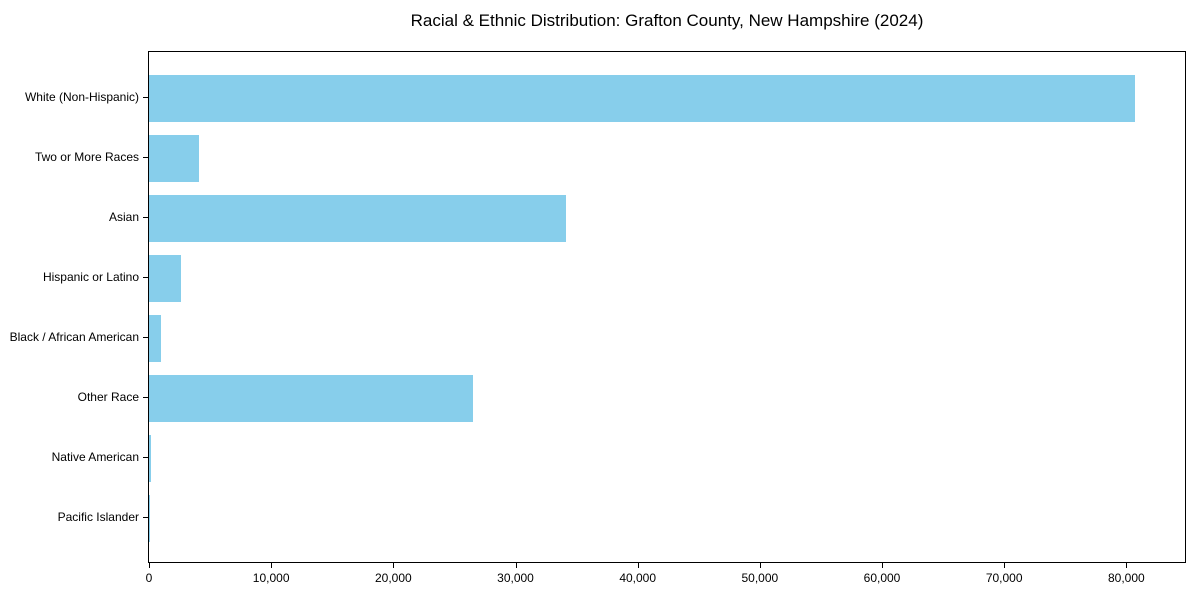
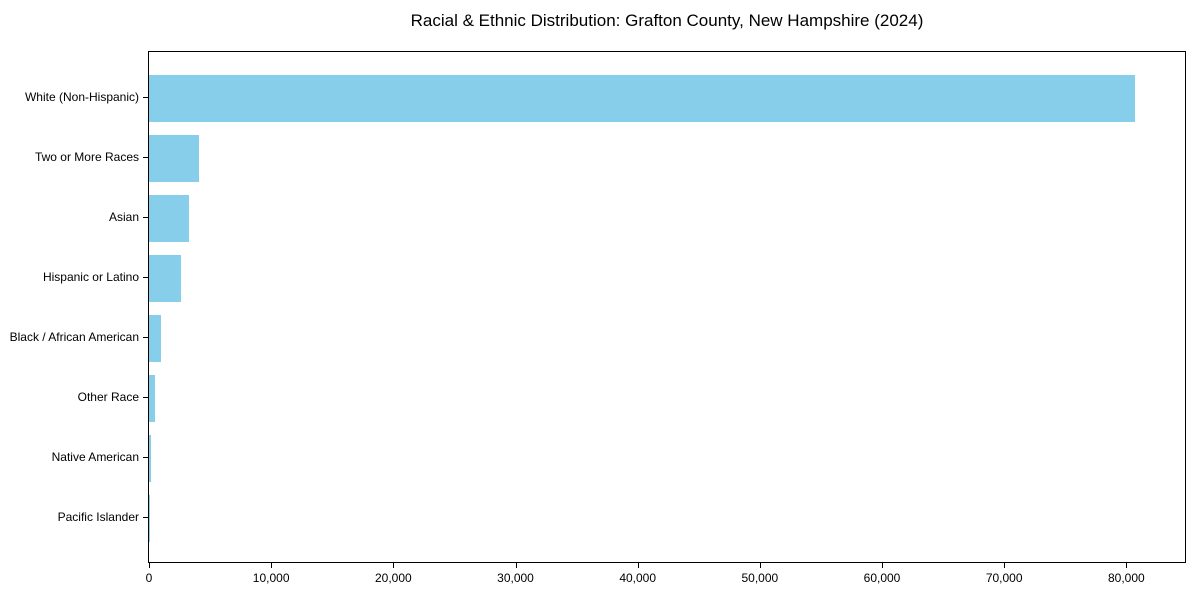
Asian: 34100 -> 3200
Other Race: 26500 -> 500
